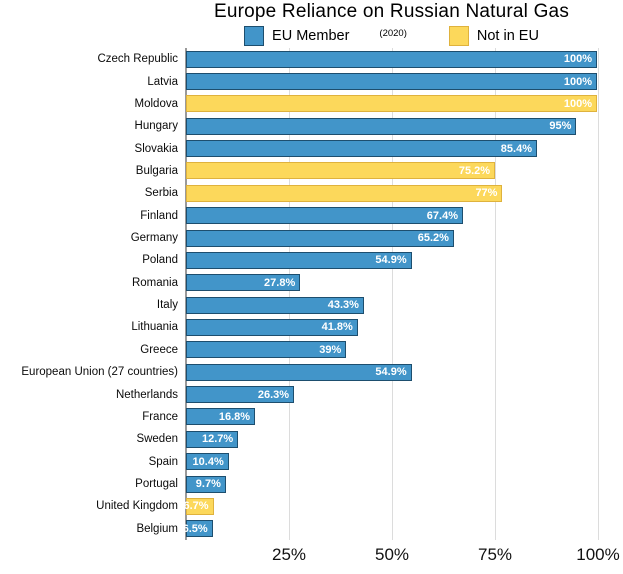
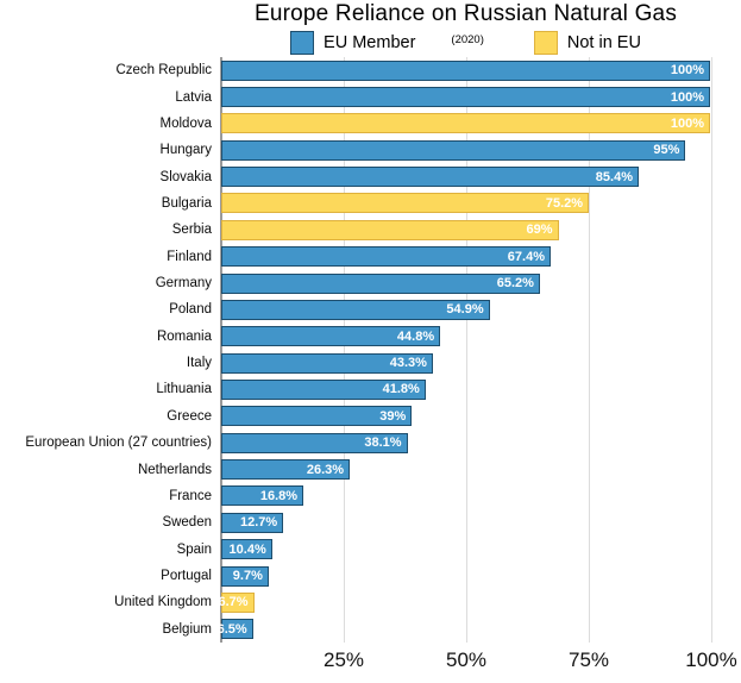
Serbia: 77% -> 69%
Romania: 27.8% -> 44.8%
European Union (27 countries): 54.9% -> 38.1%
